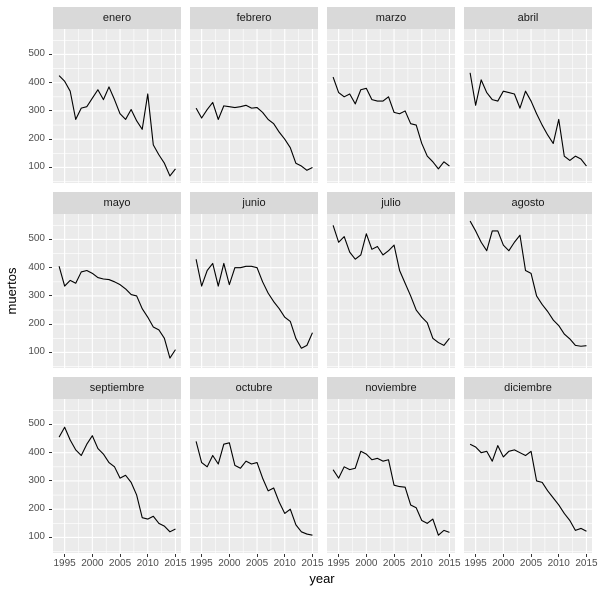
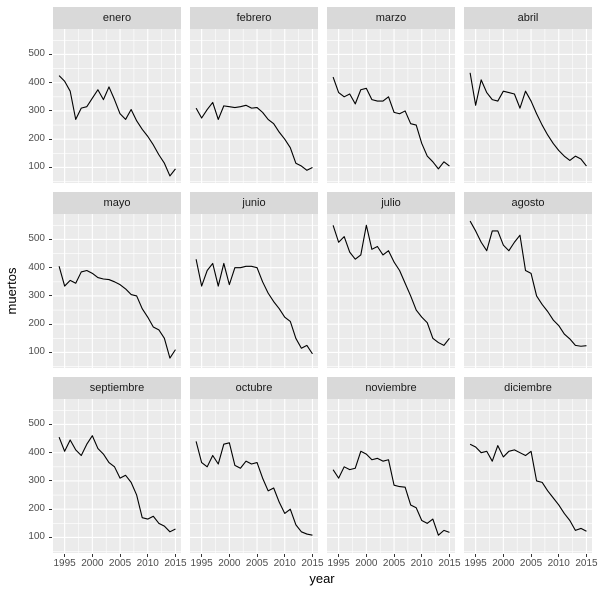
septiembre/1995: 490 -> 400
julio/2000: 520 -> 550
julio/2005: 480 -> 420
enero/2010: 360 -> 210
abril/2010: 270 -> 160
junio/2015: 170 -> 100
